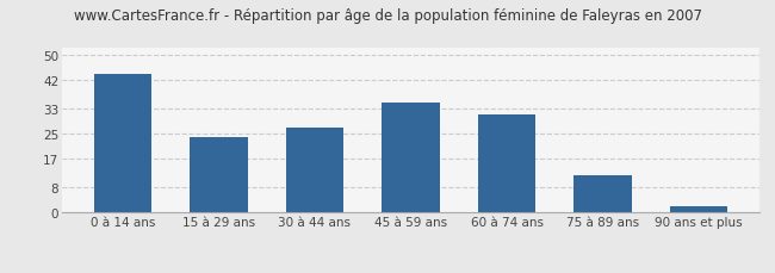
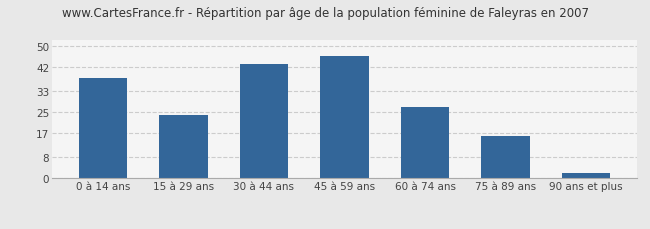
0 à 14 ans: 44 -> 38
30 à 44 ans: 27 -> 43
45 à 59 ans: 35 -> 46
60 à 74 ans: 31 -> 27
75 à 89 ans: 12 -> 16
